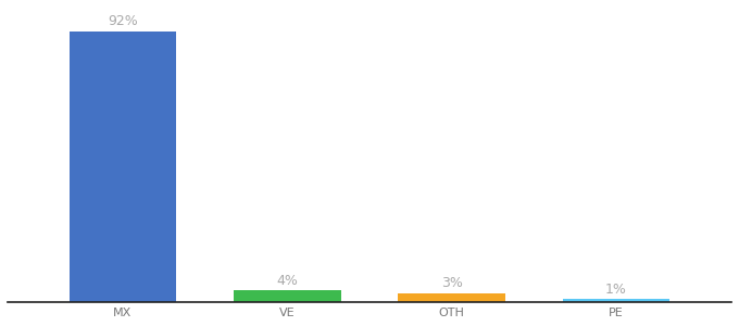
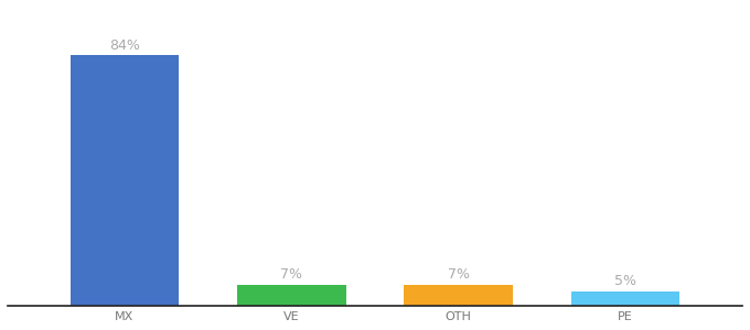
MX: 92% -> 84%
VE: 4% -> 7%
OTH: 3% -> 7%
PE: 1% -> 5%
